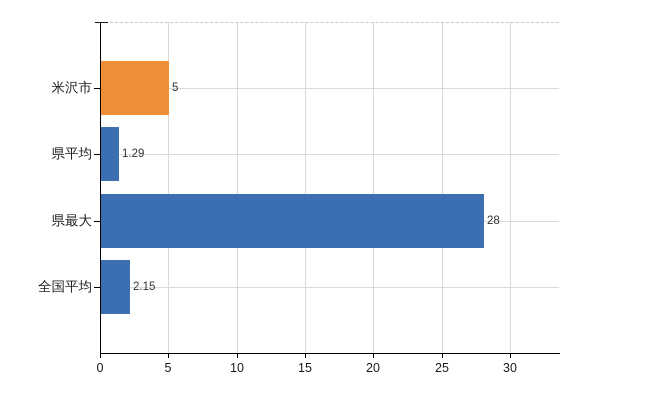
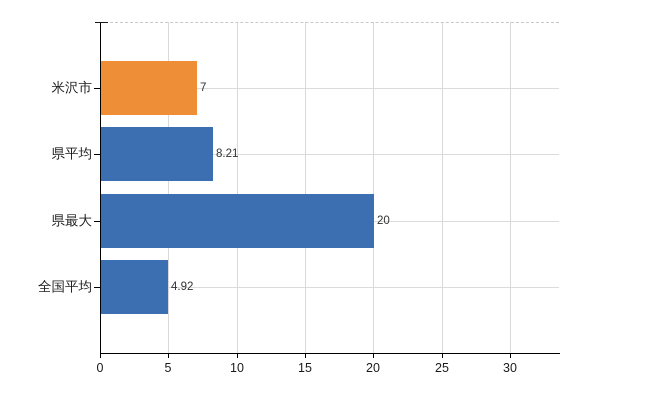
米沢市: 5 -> 7
県平均: 1.29 -> 8.21
県最大: 28 -> 20
全国平均: 2.15 -> 4.92
